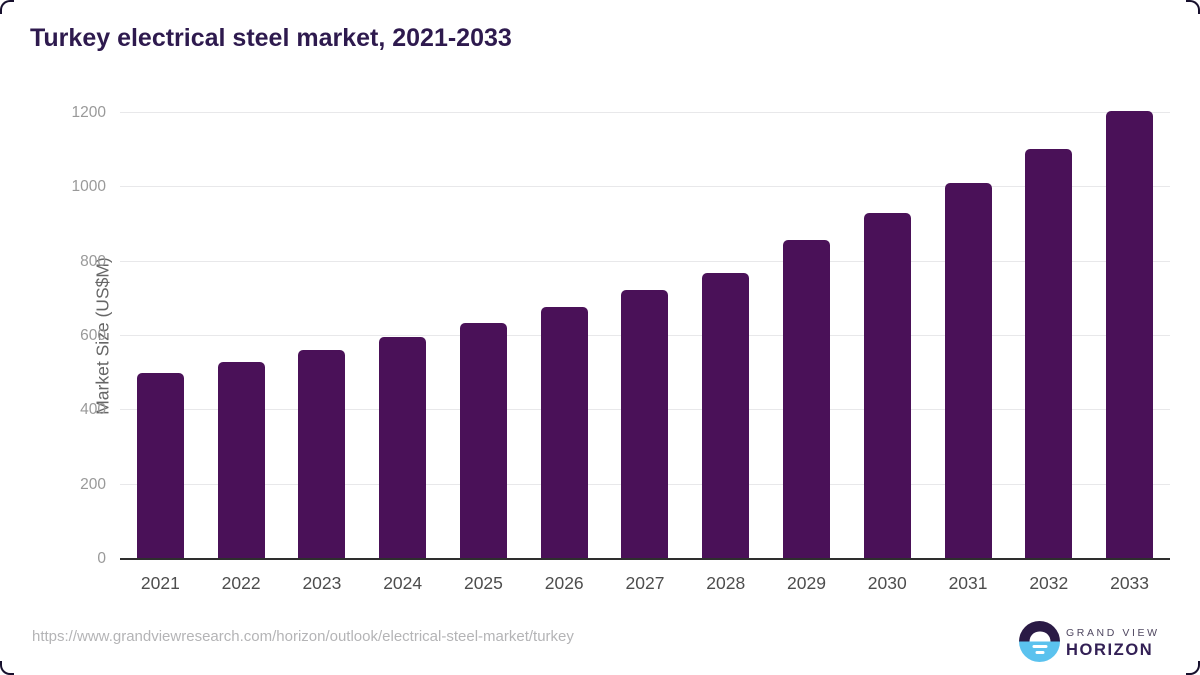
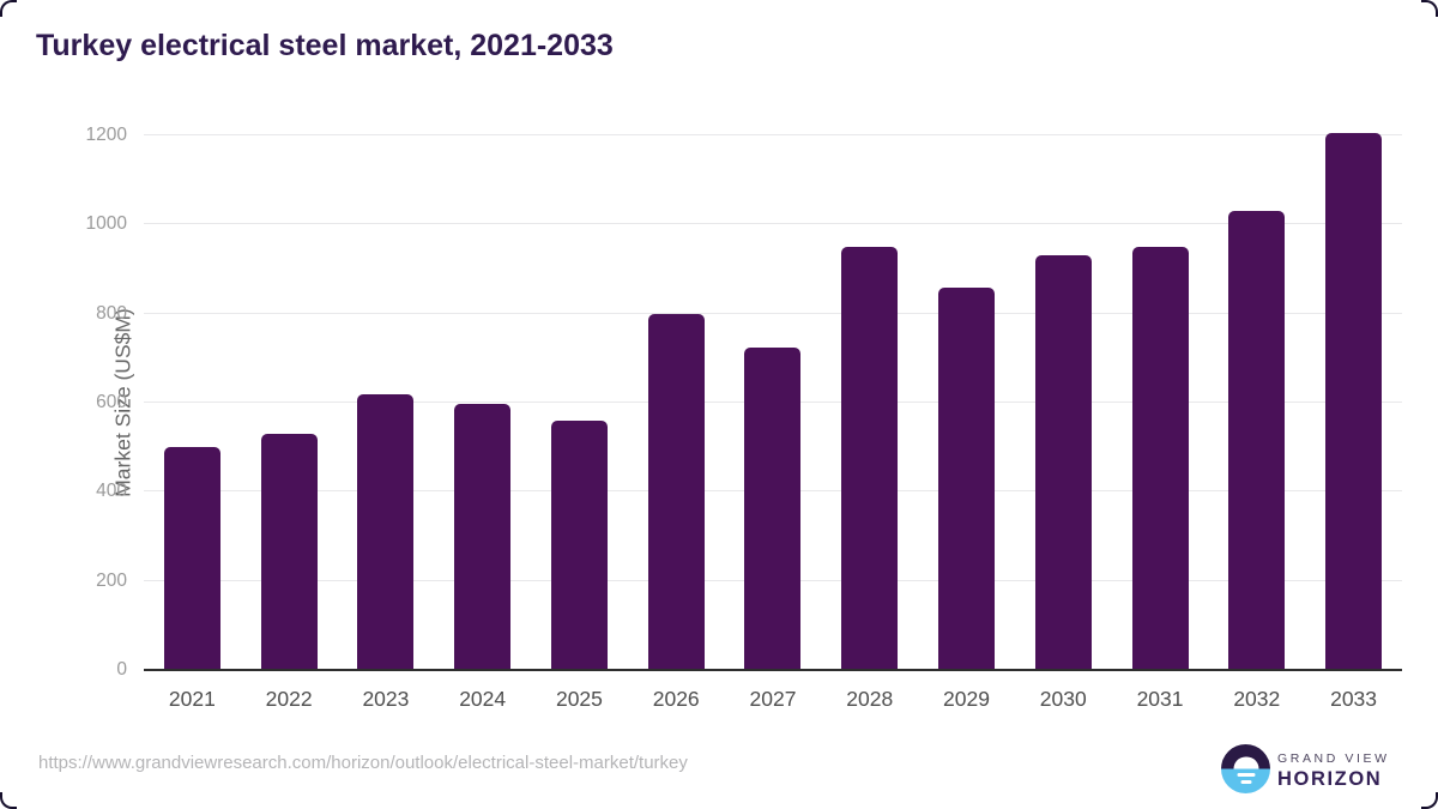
2023: 560 -> 620
2025: 640 -> 560
2026: 680 -> 800
2028: 770 -> 950
2031: 1010 -> 950
2032: 1100 -> 1030
